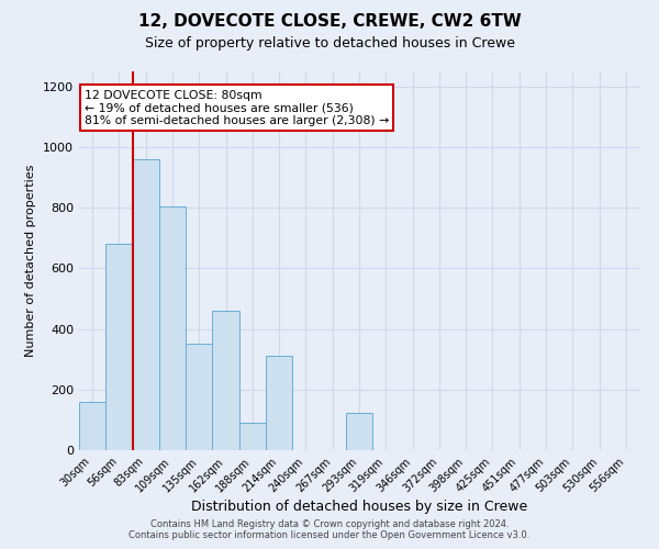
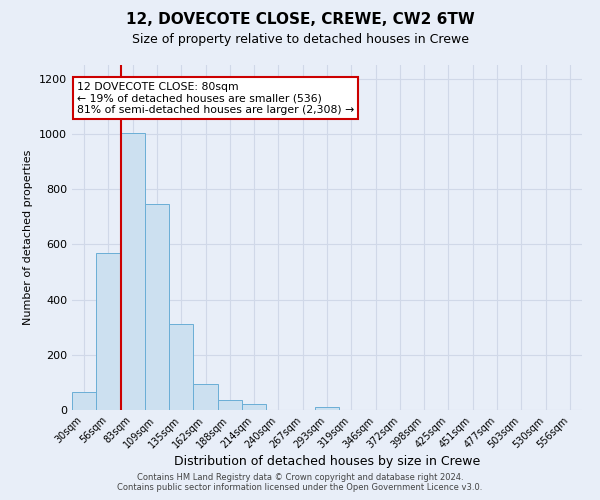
30sqm: 160 -> 65
56sqm: 680 -> 570
83sqm: 960 -> 1005
109sqm: 805 -> 745
135sqm: 350 -> 310
162sqm: 460 -> 95
188sqm: 90 -> 38
214sqm: 310 -> 22
293sqm: 125 -> 10
